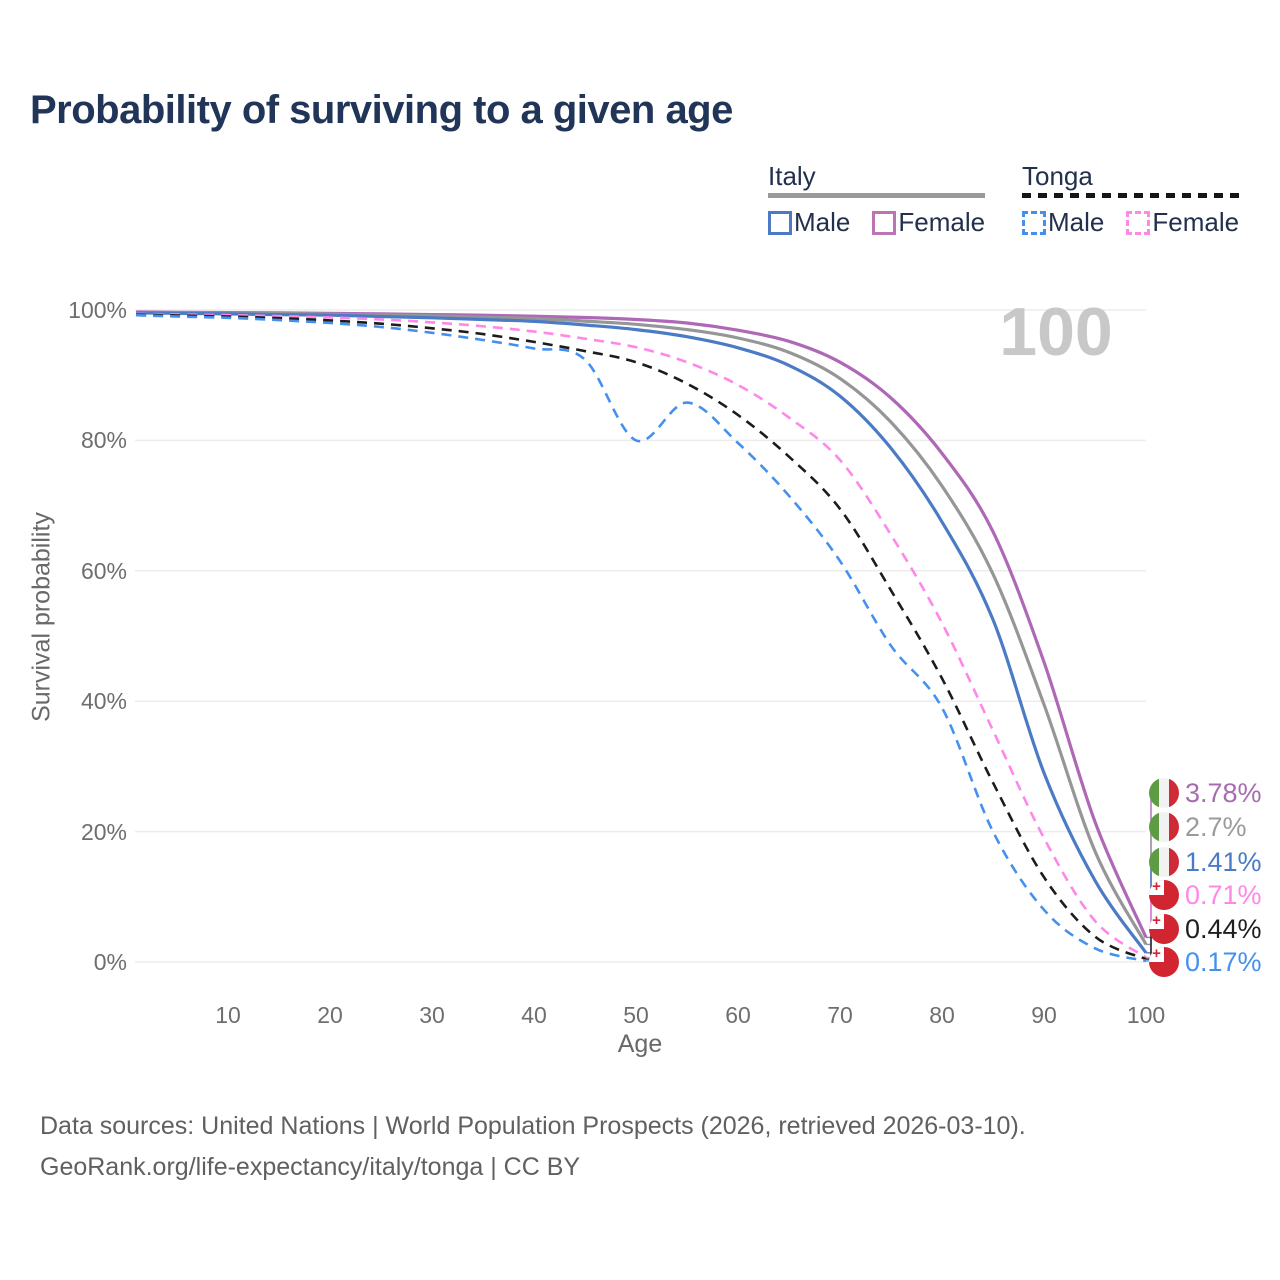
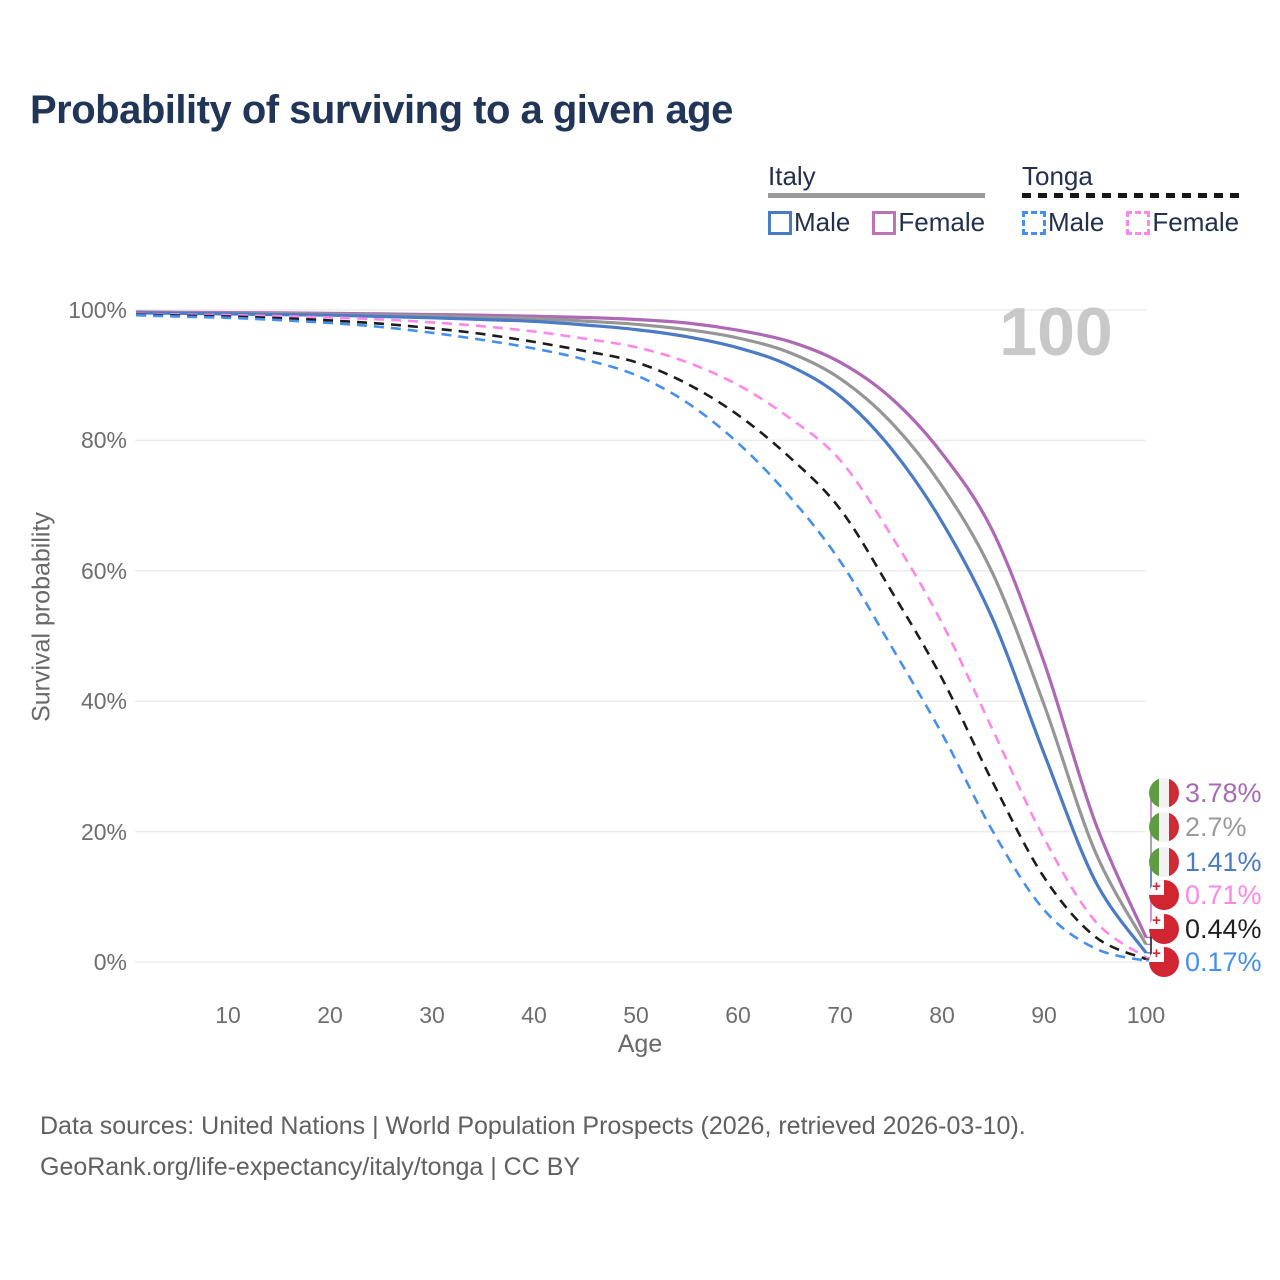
Tonga Male/50: 80% -> 90%
Tonga Male/80: 39% -> 35%
Italy Male/90: 29% -> 32%
